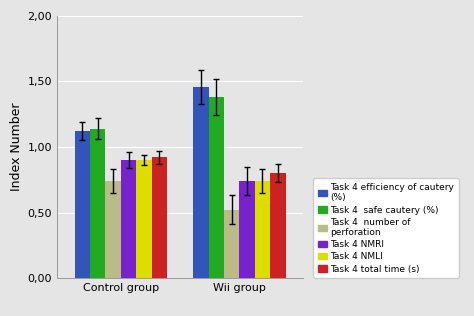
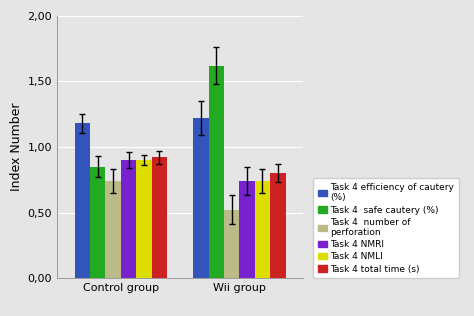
Task 4 efficiency of cautery (%)/Control group: 1,12 -> 1,18
Task 4 safe cautery (%)/Control group: 1,14 -> 0,85
Task 4 efficiency of cautery (%)/Wii group: 1,46 -> 1,22
Task 4 safe cautery (%)/Wii group: 1,38 -> 1,62
